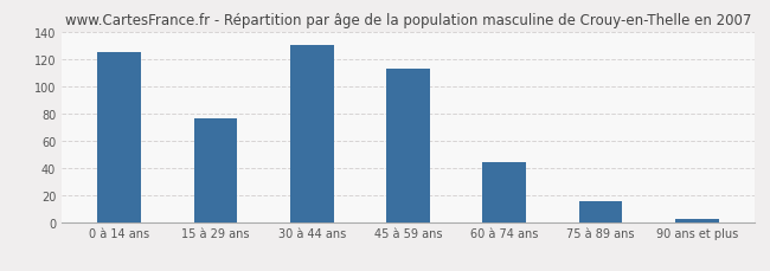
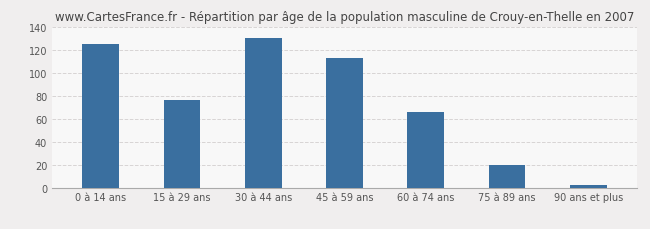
60 à 74 ans: 44 -> 66
75 à 89 ans: 15 -> 20
